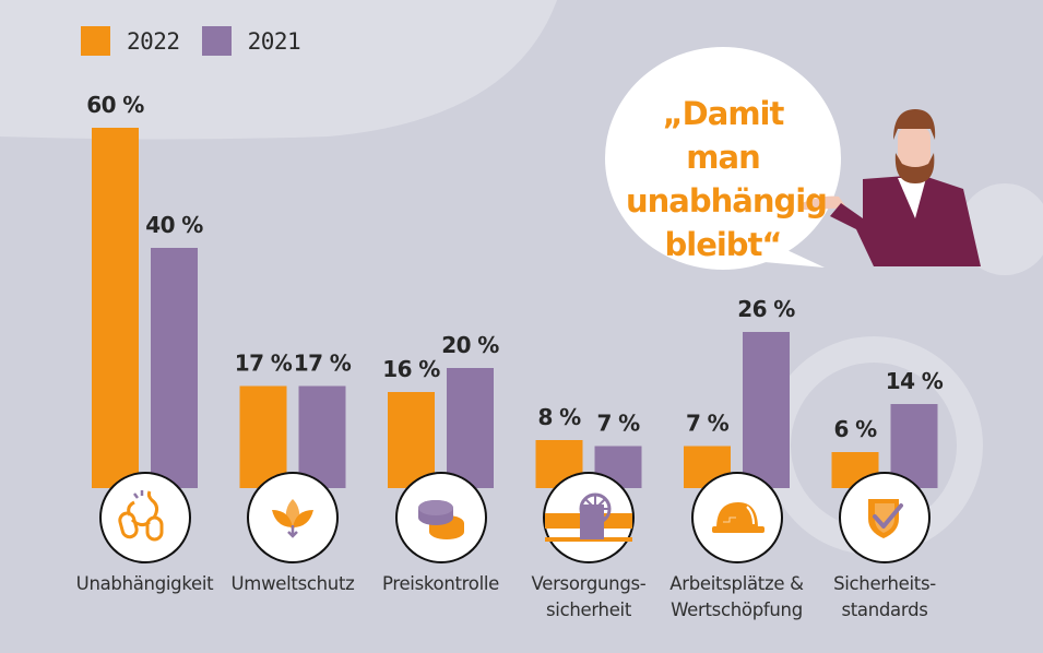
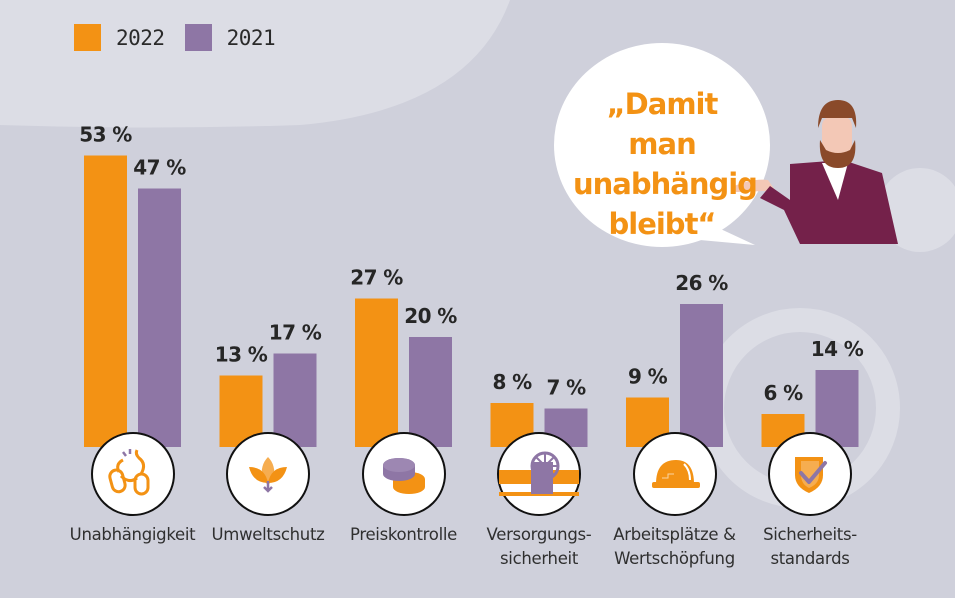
2022/Unabhängigkeit: 60 -> 53
2021/Unabhängigkeit: 40 -> 47
2022/Umweltschutz: 17 -> 13
2022/Preiskontrolle: 16 -> 27
2022/Arbeitsplätze & Wertschöpfung: 7 -> 9
